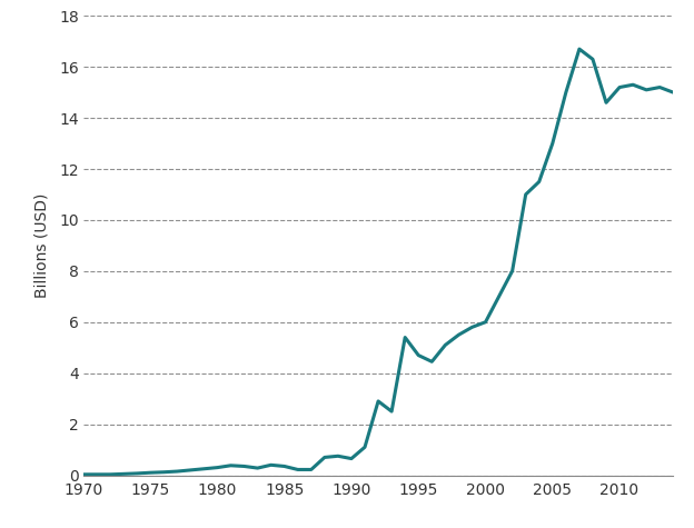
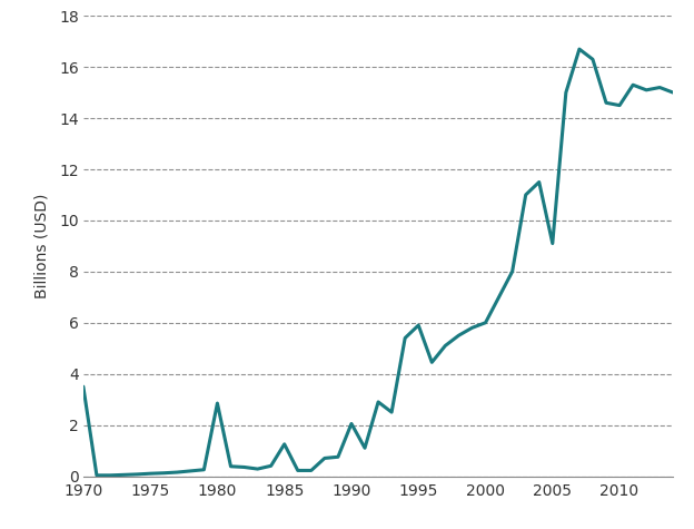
1970: 0.03 -> 3.50
1980: 0.30 -> 2.85
1985: 0.35 -> 1.25
1990: 0.65 -> 2.05
1995: 4.70 -> 5.90
2005: 13.00 -> 9.10
2010: 15.20 -> 14.50
